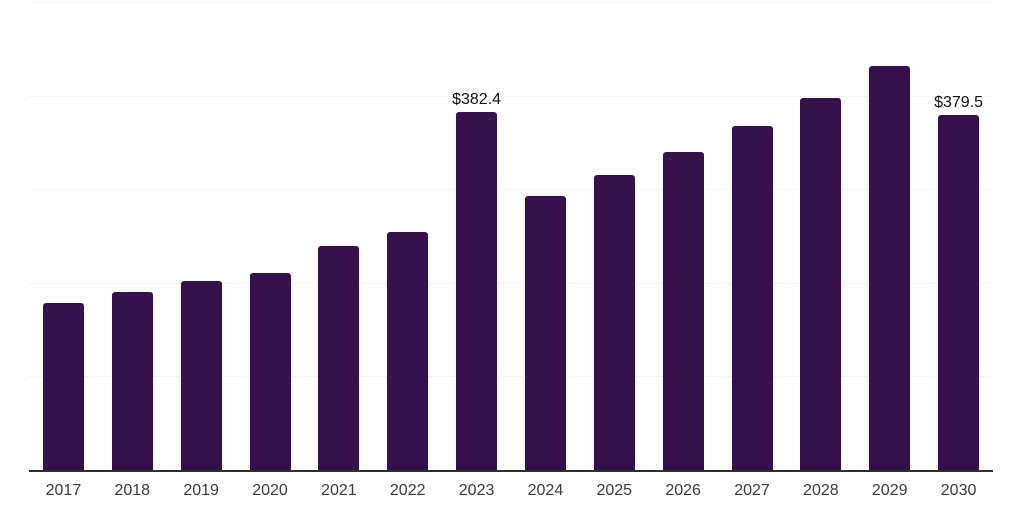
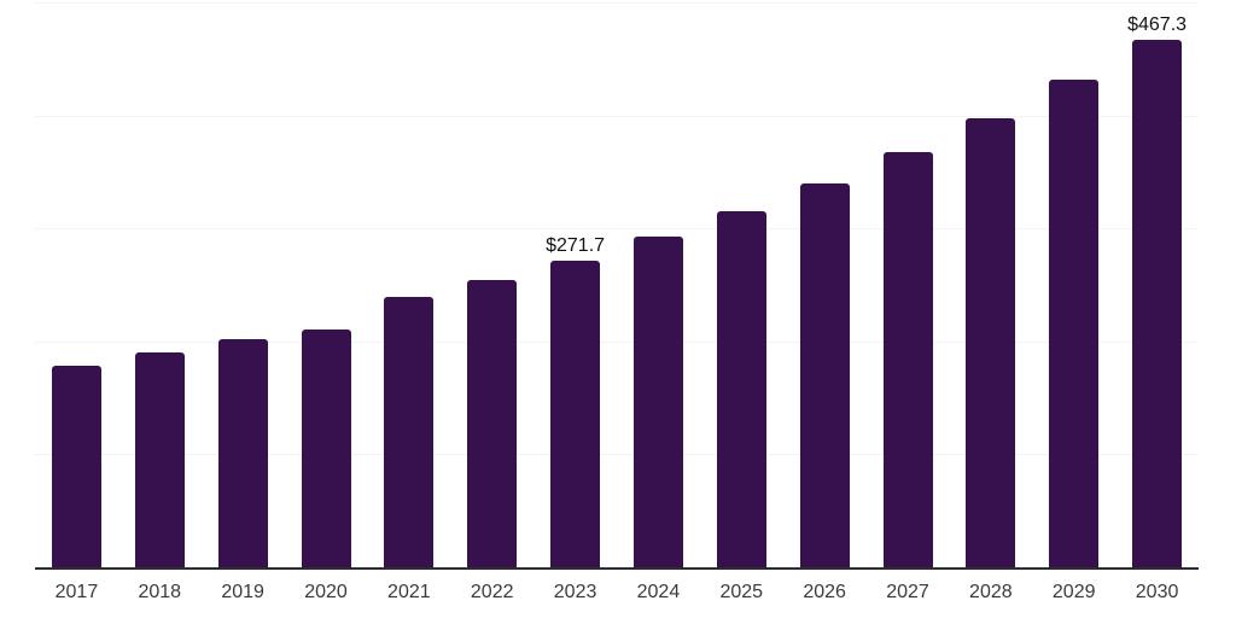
2023: $382.4 -> $271.7
2030: $379.5 -> $467.3
